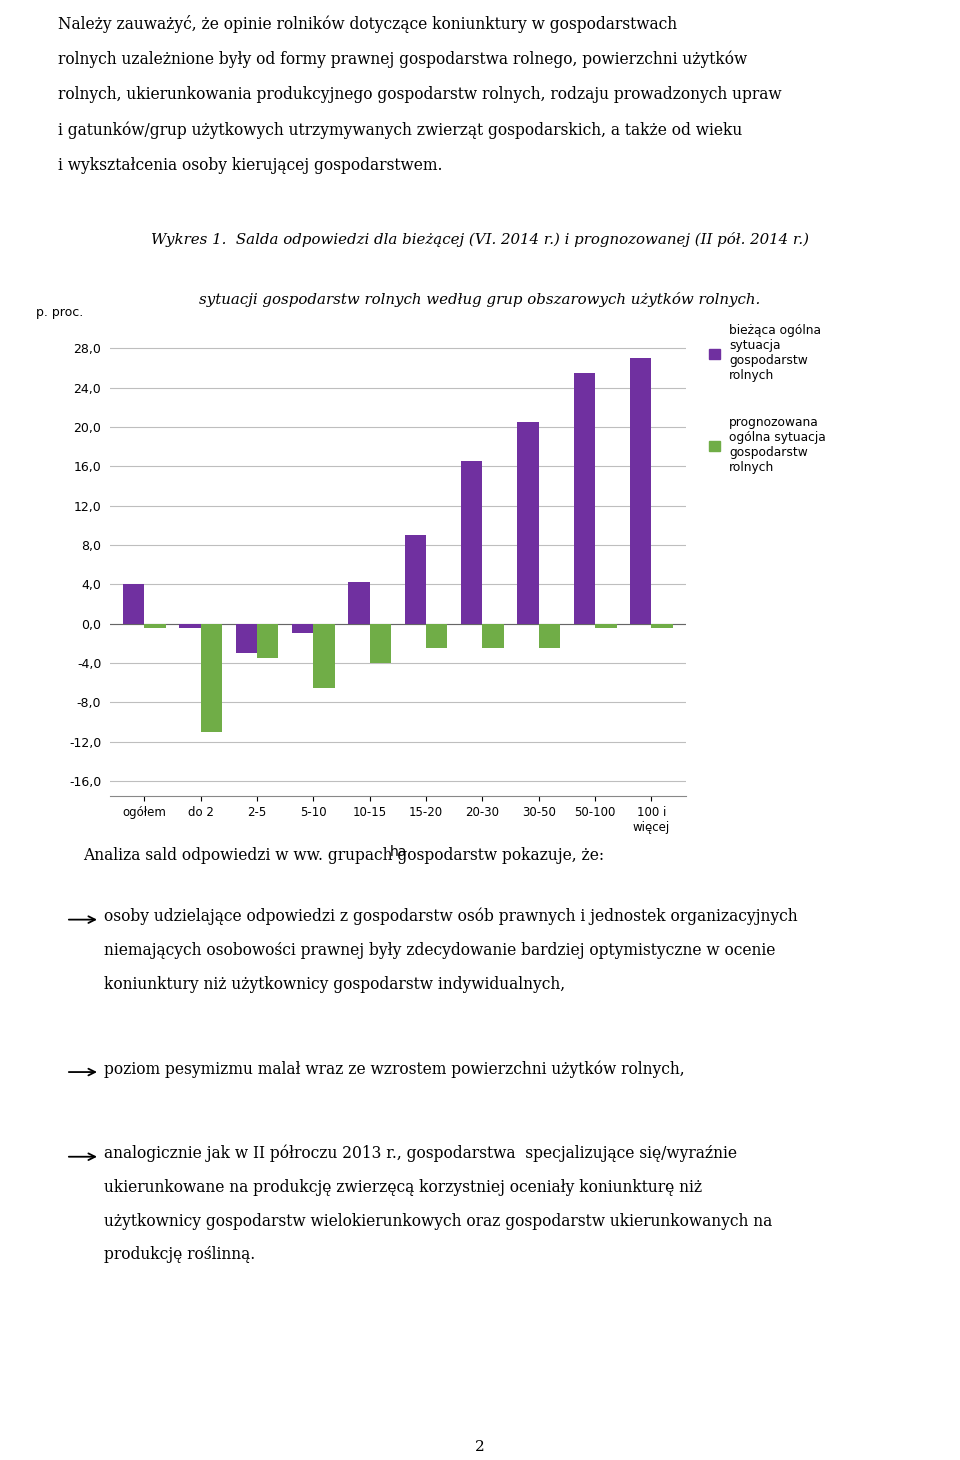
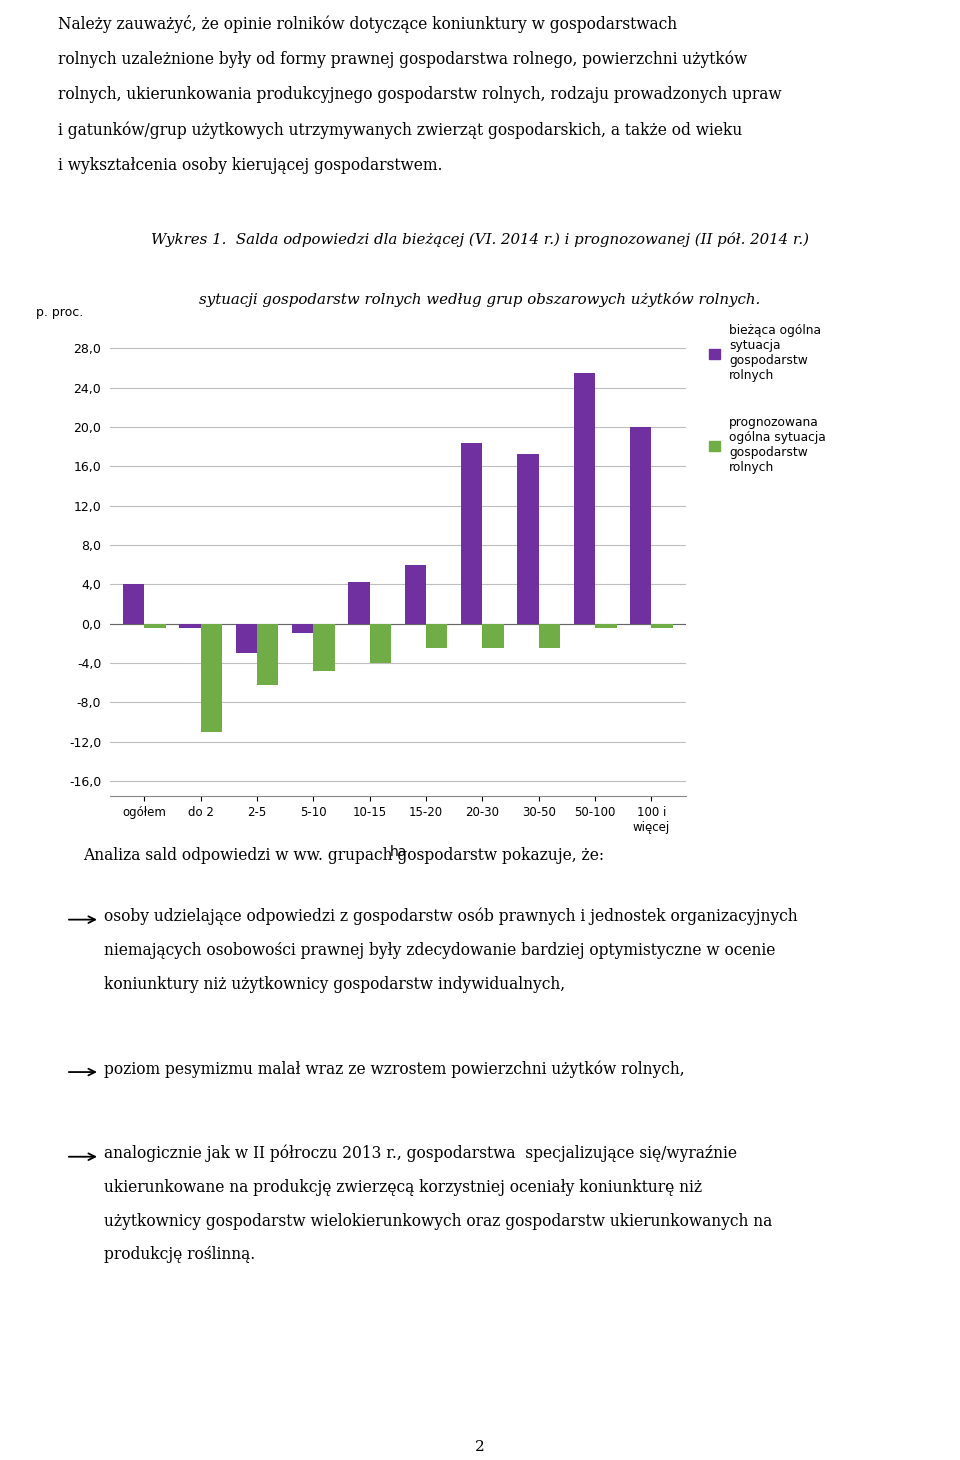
prognozowana ogólna sytuacja gospodarstw rolnych/2-5: -3,5 -> -6,2
prognozowana ogólna sytuacja gospodarstw rolnych/5-10: -6,5 -> -4,8
bieżąca ogólna sytuacja gospodarstw rolnych/15-20: 9,0 -> 6,0
bieżąca ogólna sytuacja gospodarstw rolnych/20-30: 16,5 -> 18,4
bieżąca ogólna sytuacja gospodarstw rolnych/30-50: 20,5 -> 17,2
bieżąca ogólna sytuacja gospodarstw rolnych/100 i więcej: 27,0 -> 20,0
